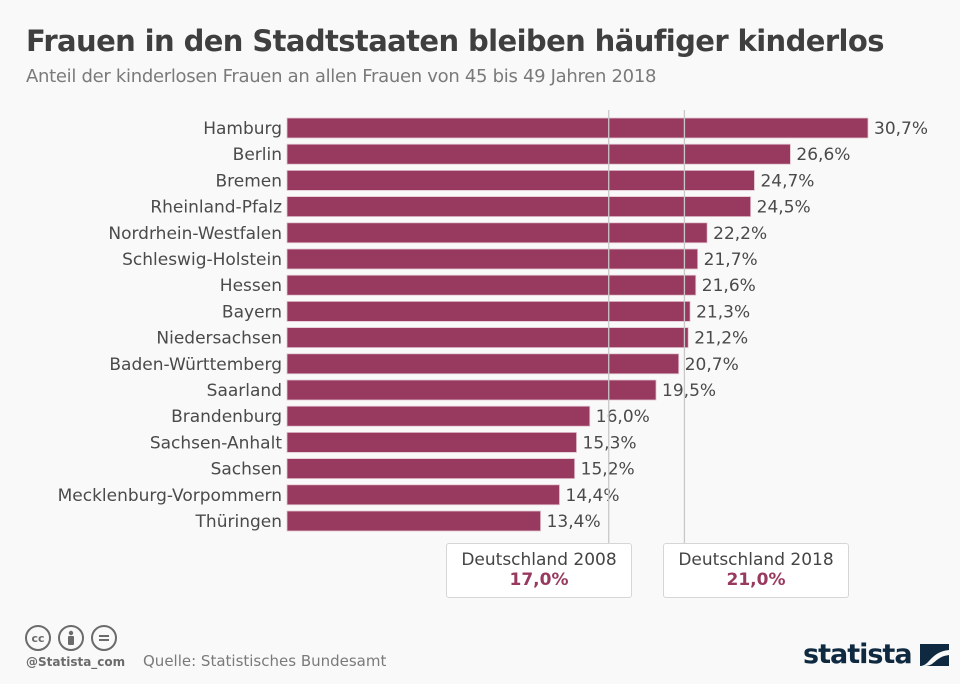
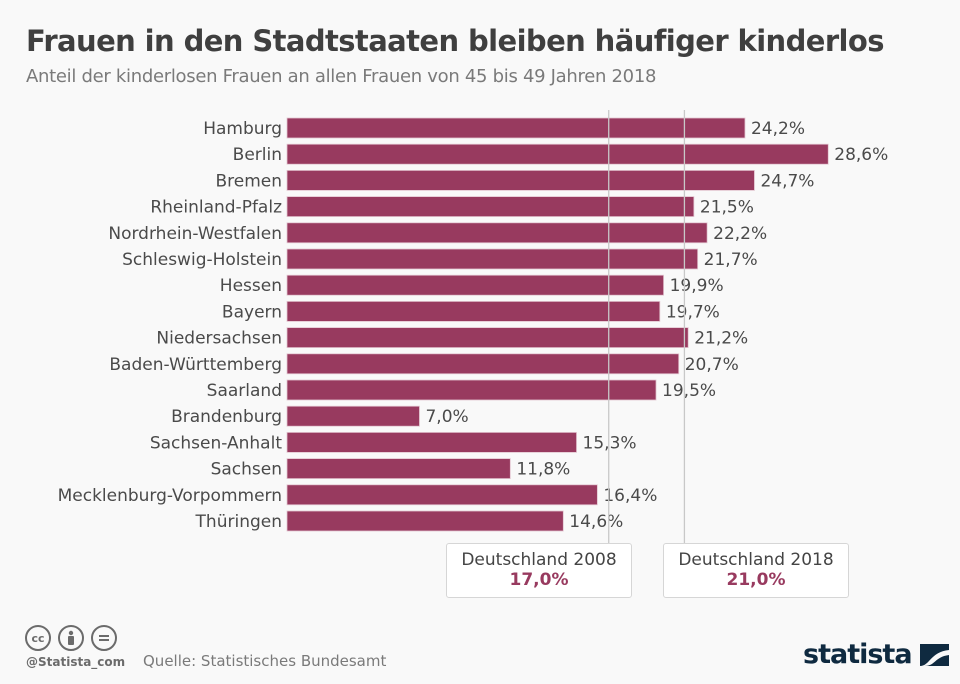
Hamburg: 30,7% -> 24,2%
Berlin: 26,6% -> 28,6%
Rheinland-Pfalz: 24,5% -> 21,5%
Hessen: 21,6% -> 19,9%
Bayern: 21,3% -> 19,7%
Brandenburg: 16,0% -> 7,0%
Sachsen: 15,2% -> 11,8%
Mecklenburg-Vorpommern: 14,4% -> 16,4%
Thüringen: 13,4% -> 14,6%
